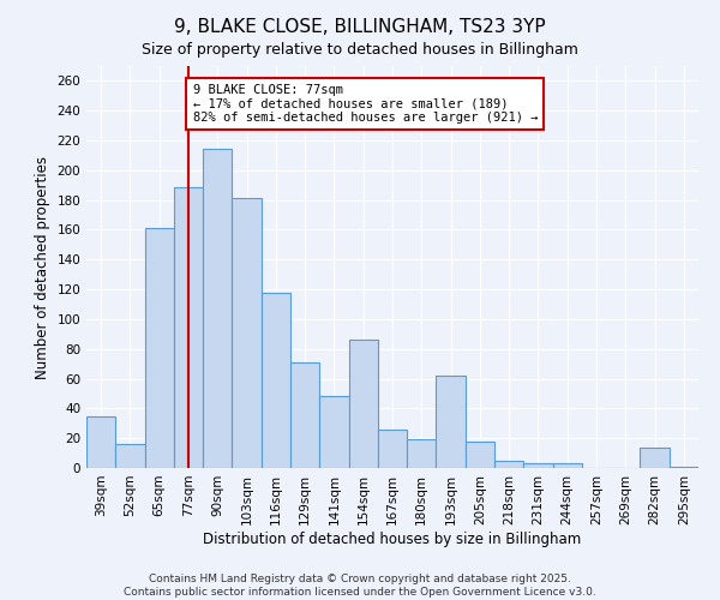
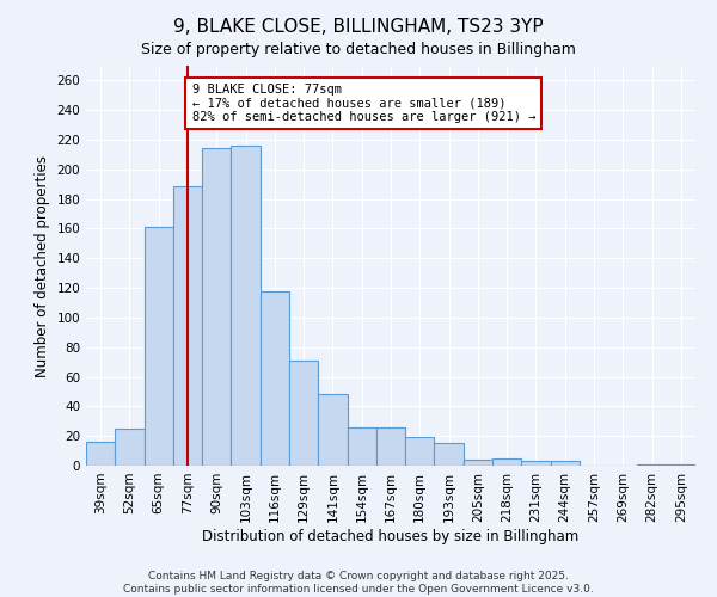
39sqm: 35 -> 16
52sqm: 16 -> 25
103sqm: 181 -> 216
154sqm: 86 -> 26
193sqm: 62 -> 15
205sqm: 18 -> 4
282sqm: 14 -> 1
